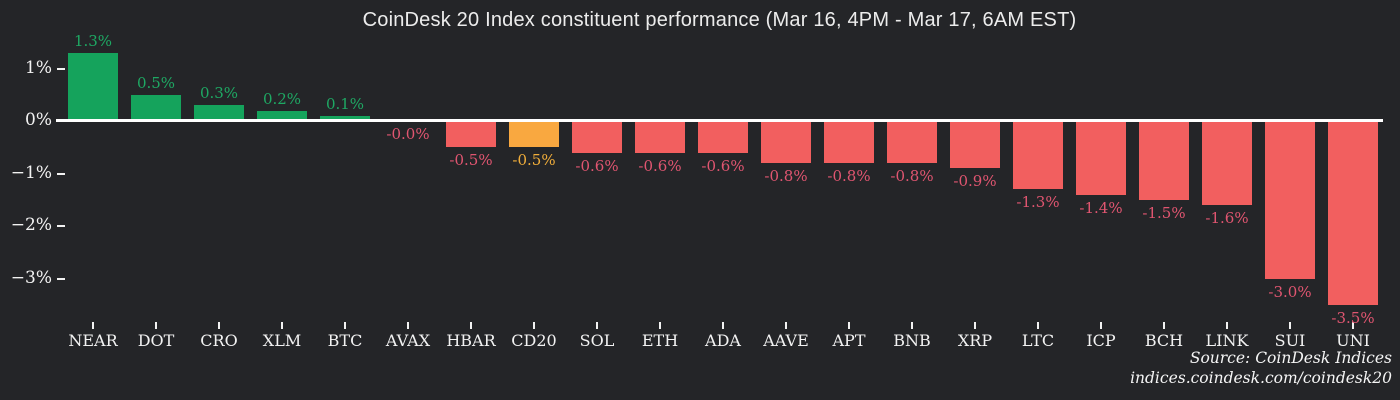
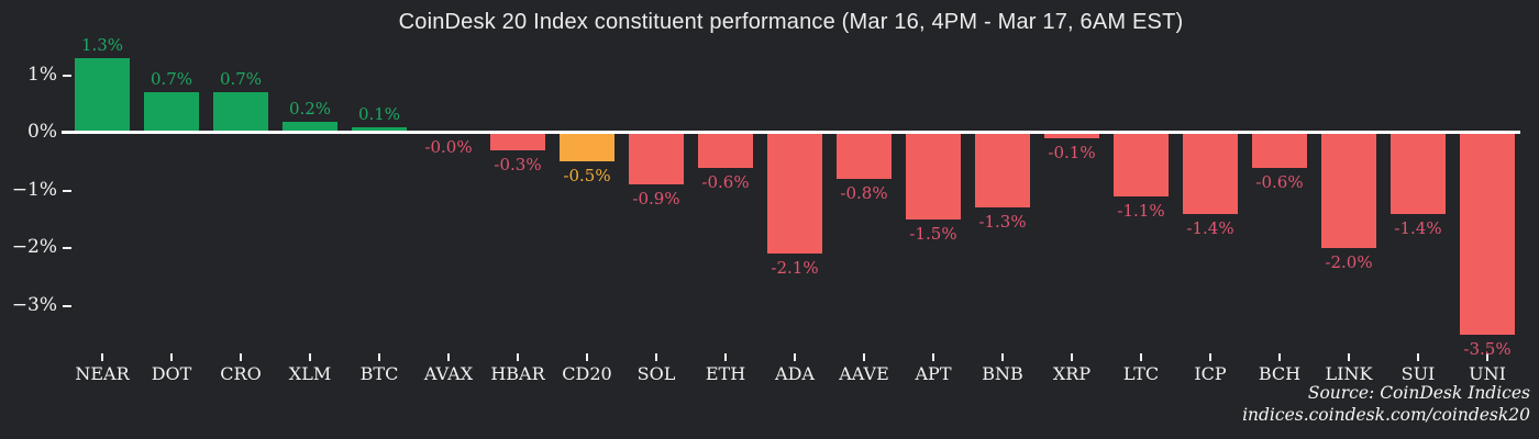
DOT: 0.5% -> 0.7%
CRO: 0.3% -> 0.7%
HBAR: -0.5% -> -0.3%
SOL: -0.6% -> -0.9%
ADA: -0.6% -> -2.1%
APT: -0.8% -> -1.5%
BNB: -0.8% -> -1.3%
XRP: -0.9% -> -0.1%
LTC: -1.3% -> -1.1%
BCH: -1.5% -> -0.6%
LINK: -1.6% -> -2.0%
SUI: -3.0% -> -1.4%
